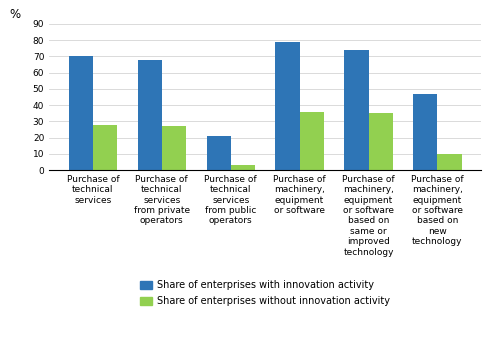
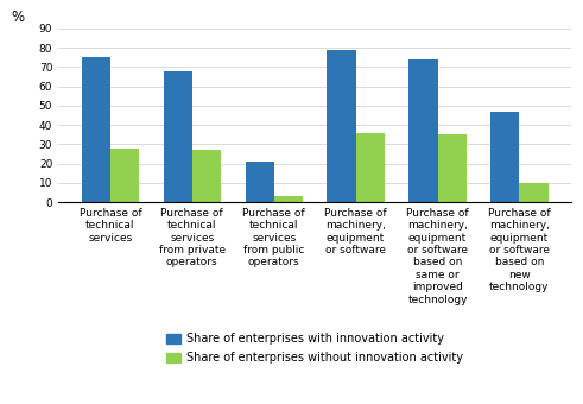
Share of enterprises with innovation activity/Purchase of technical services: 70 -> 75
